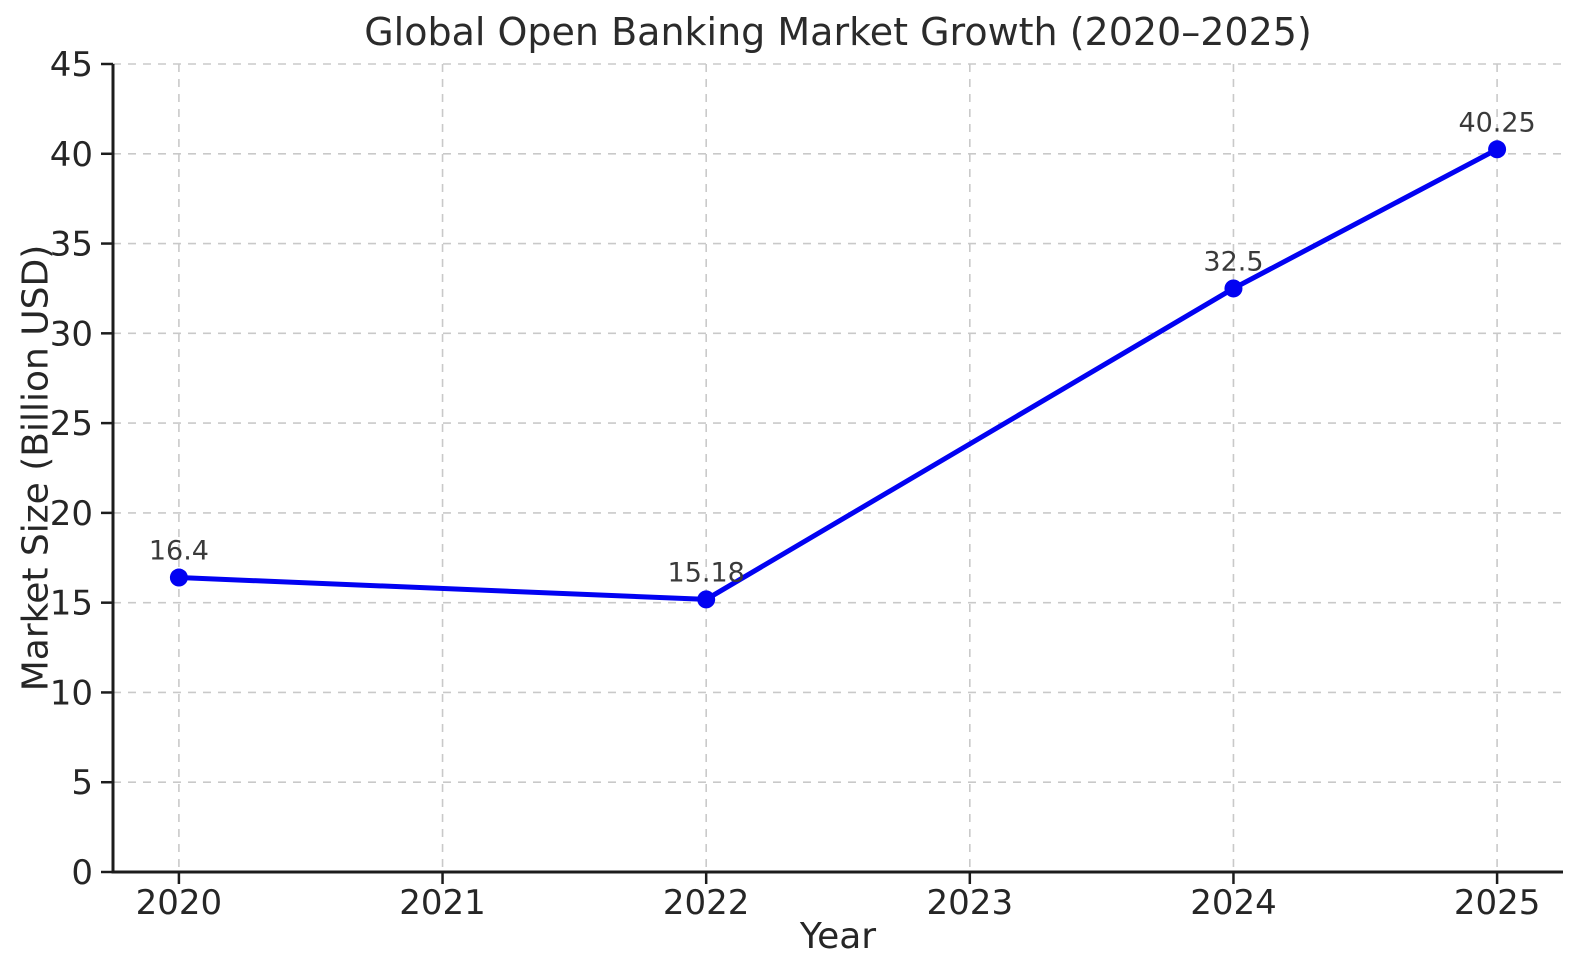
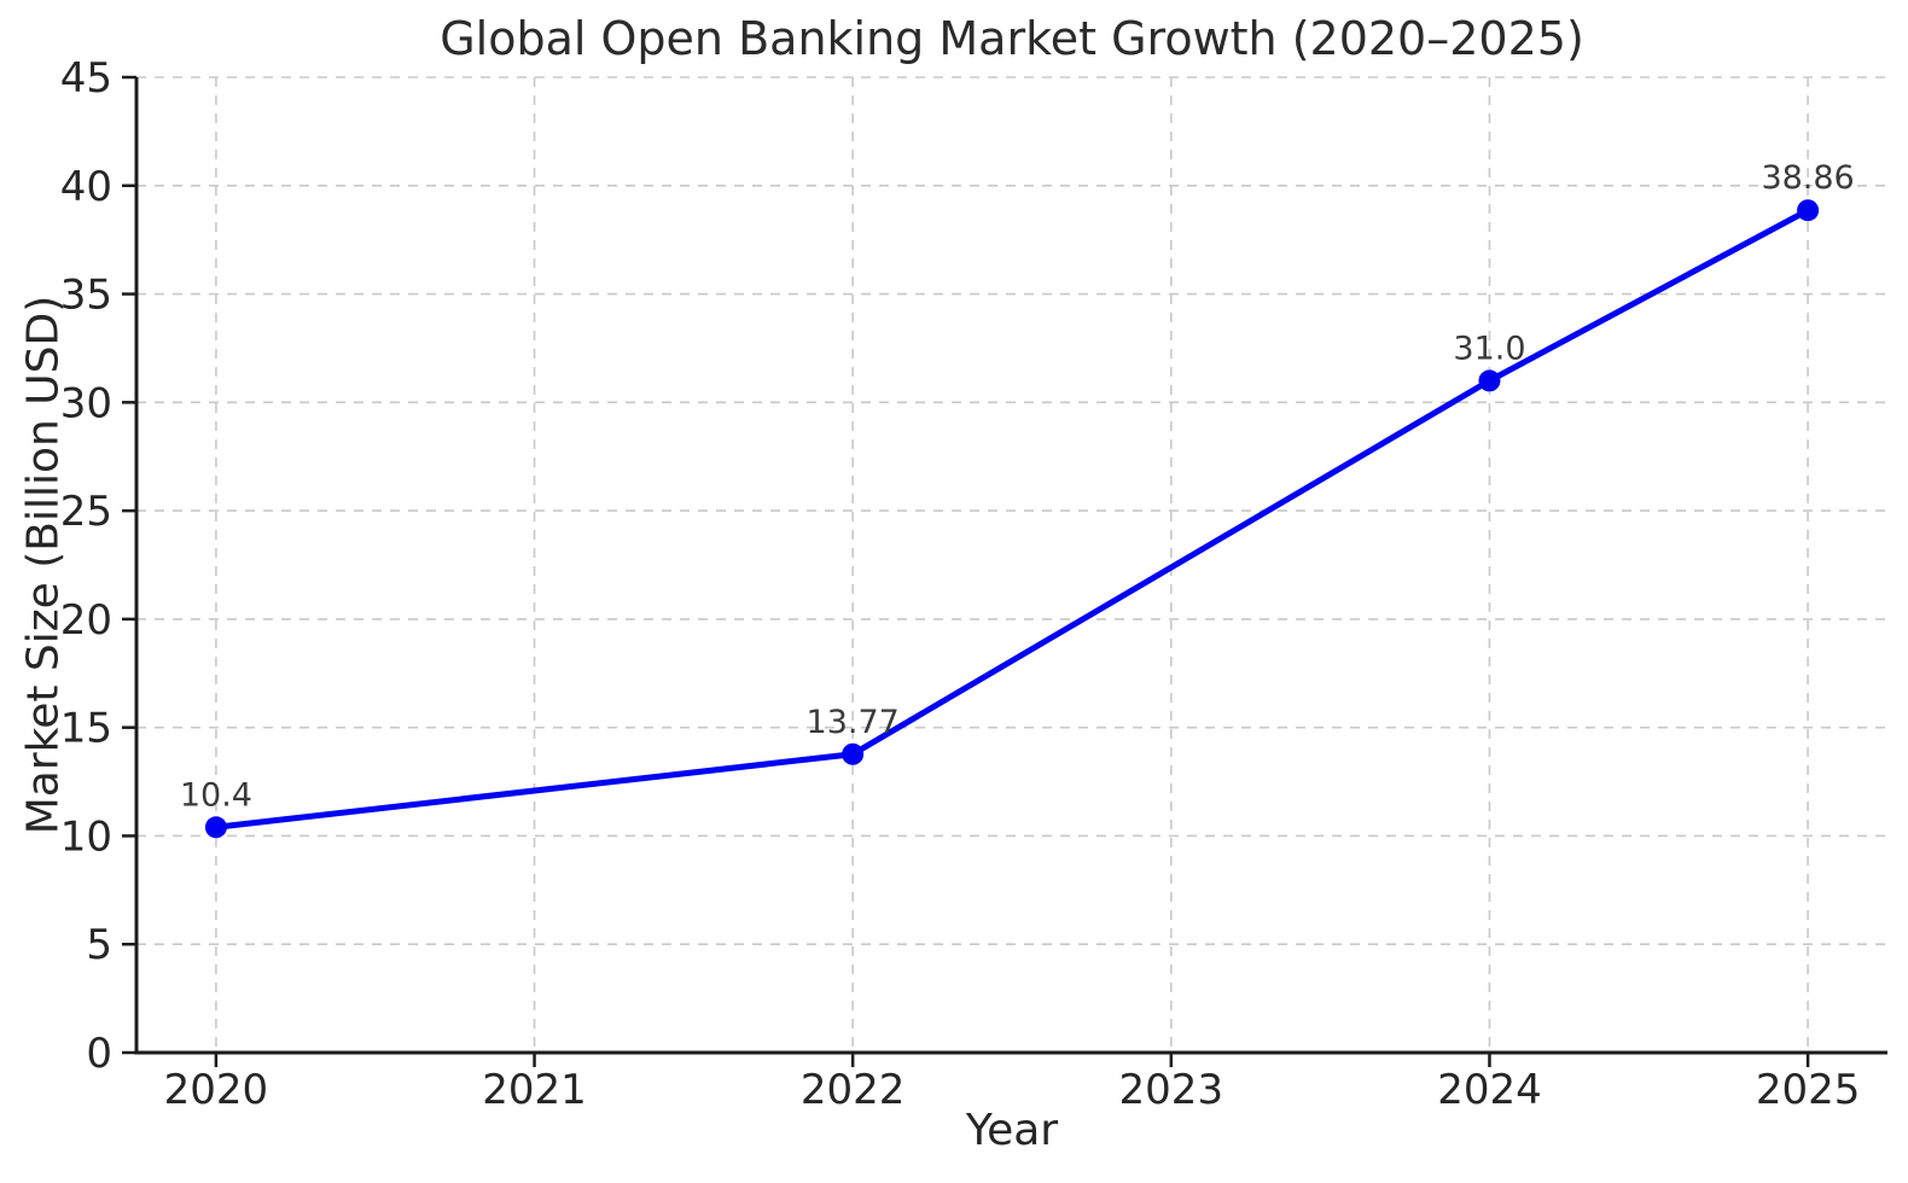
2020: 16.4 -> 10.4
2022: 15.18 -> 13.77
2024: 32.5 -> 31.0
2025: 40.25 -> 38.86
